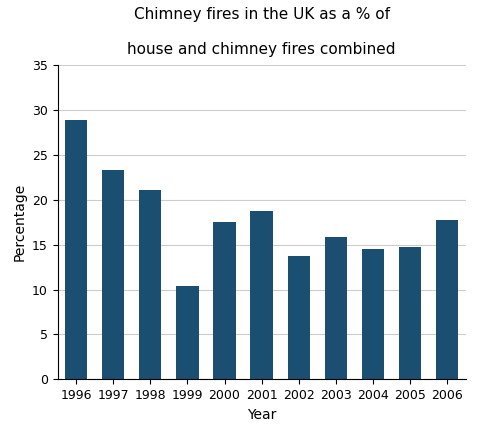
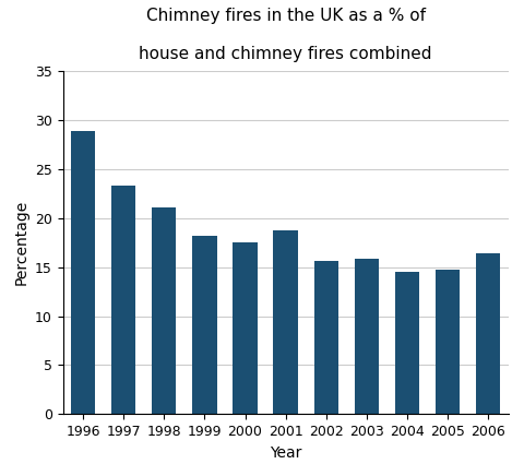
1999: 10.4 -> 18.2
2002: 13.8 -> 15.7
2006: 17.8 -> 16.4
